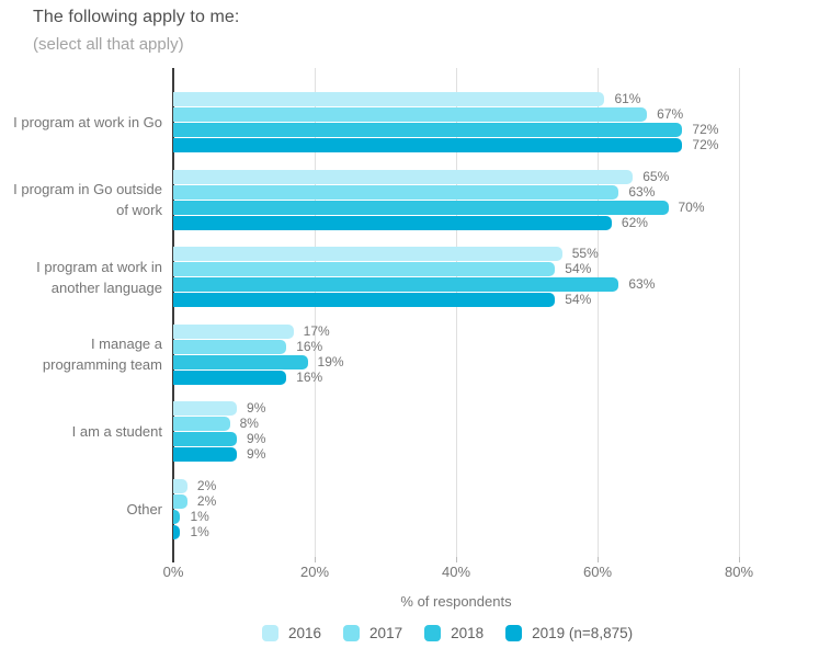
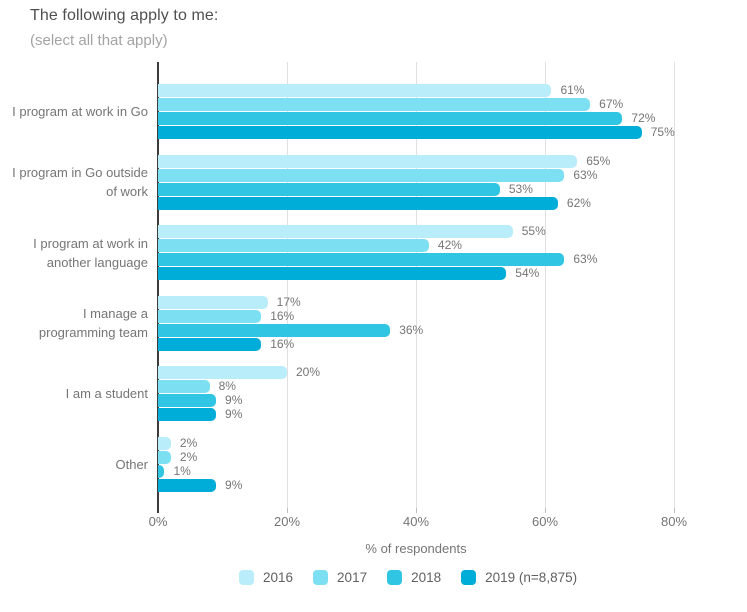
2019 (n=8,875)/I program at work in Go: 72% -> 75%
2018/I program in Go outside of work: 70% -> 53%
2017/I program at work in another language: 54% -> 42%
2018/I manage a programming team: 19% -> 36%
2016/I am a student: 9% -> 20%
2019 (n=8,875)/Other: 1% -> 9%
